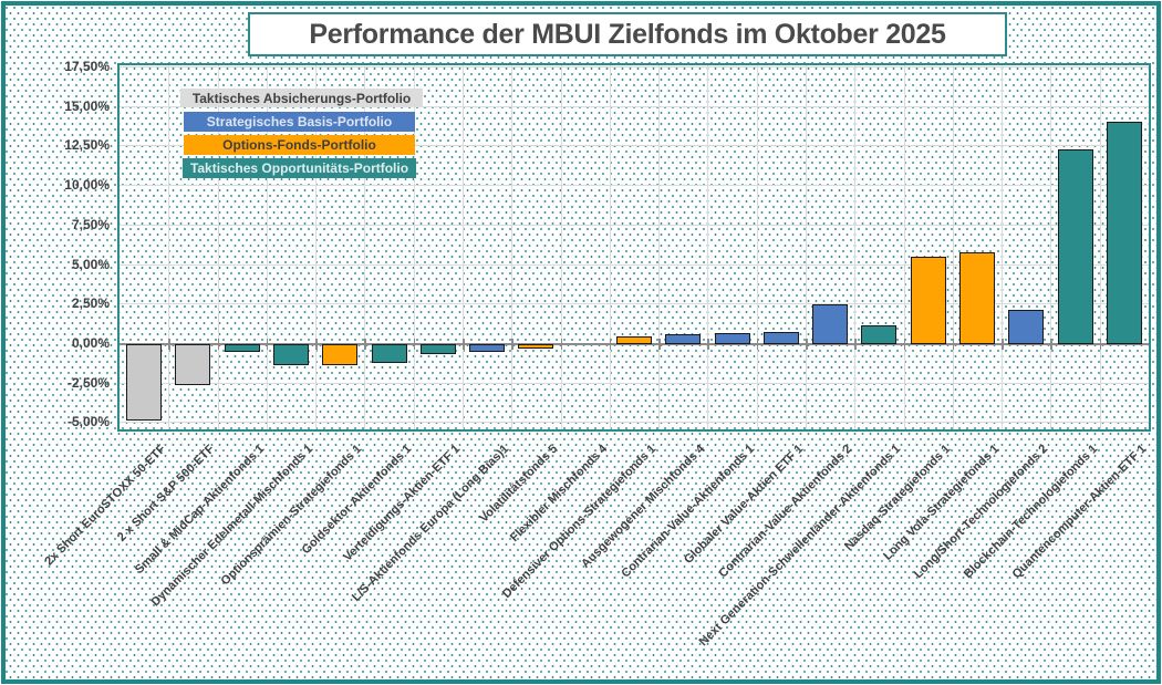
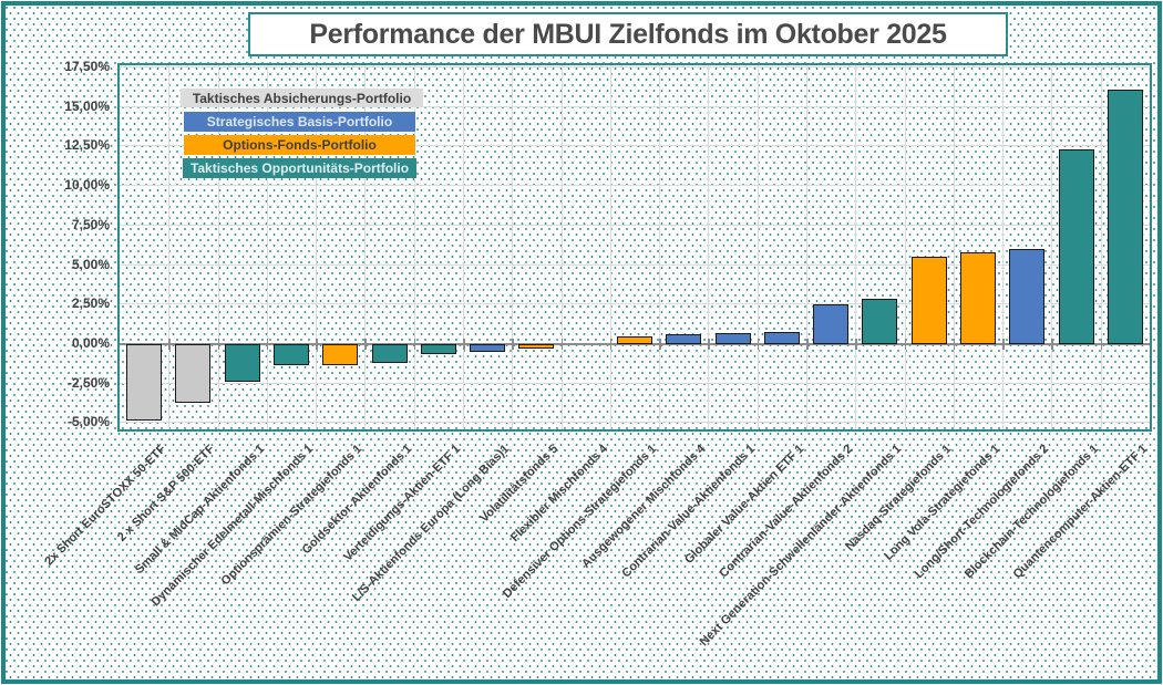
2 x Short S&P 500-ETF: -2,6% -> -3,7%
Small & MidCap-Aktienfonds 1: -0,5% -> -2,4%
Next Generation-Schwellenländer-Aktienfonds 1: 1,2% -> 2,9%
Long/Short-Technologiefonds 2: 2,2% -> 6,0%
Quantencomputer-Aktien-ETF 1: 14,1% -> 16,1%
